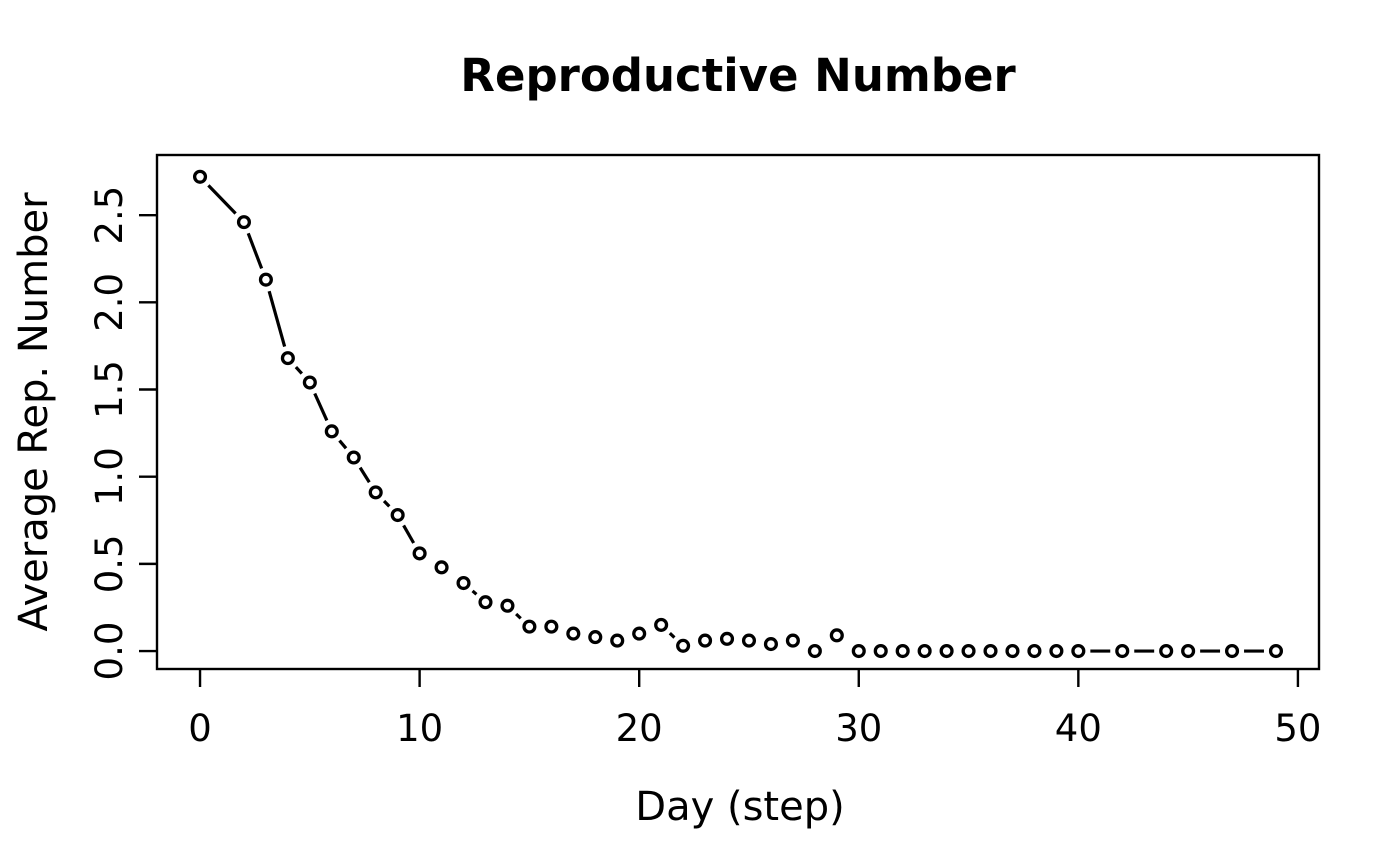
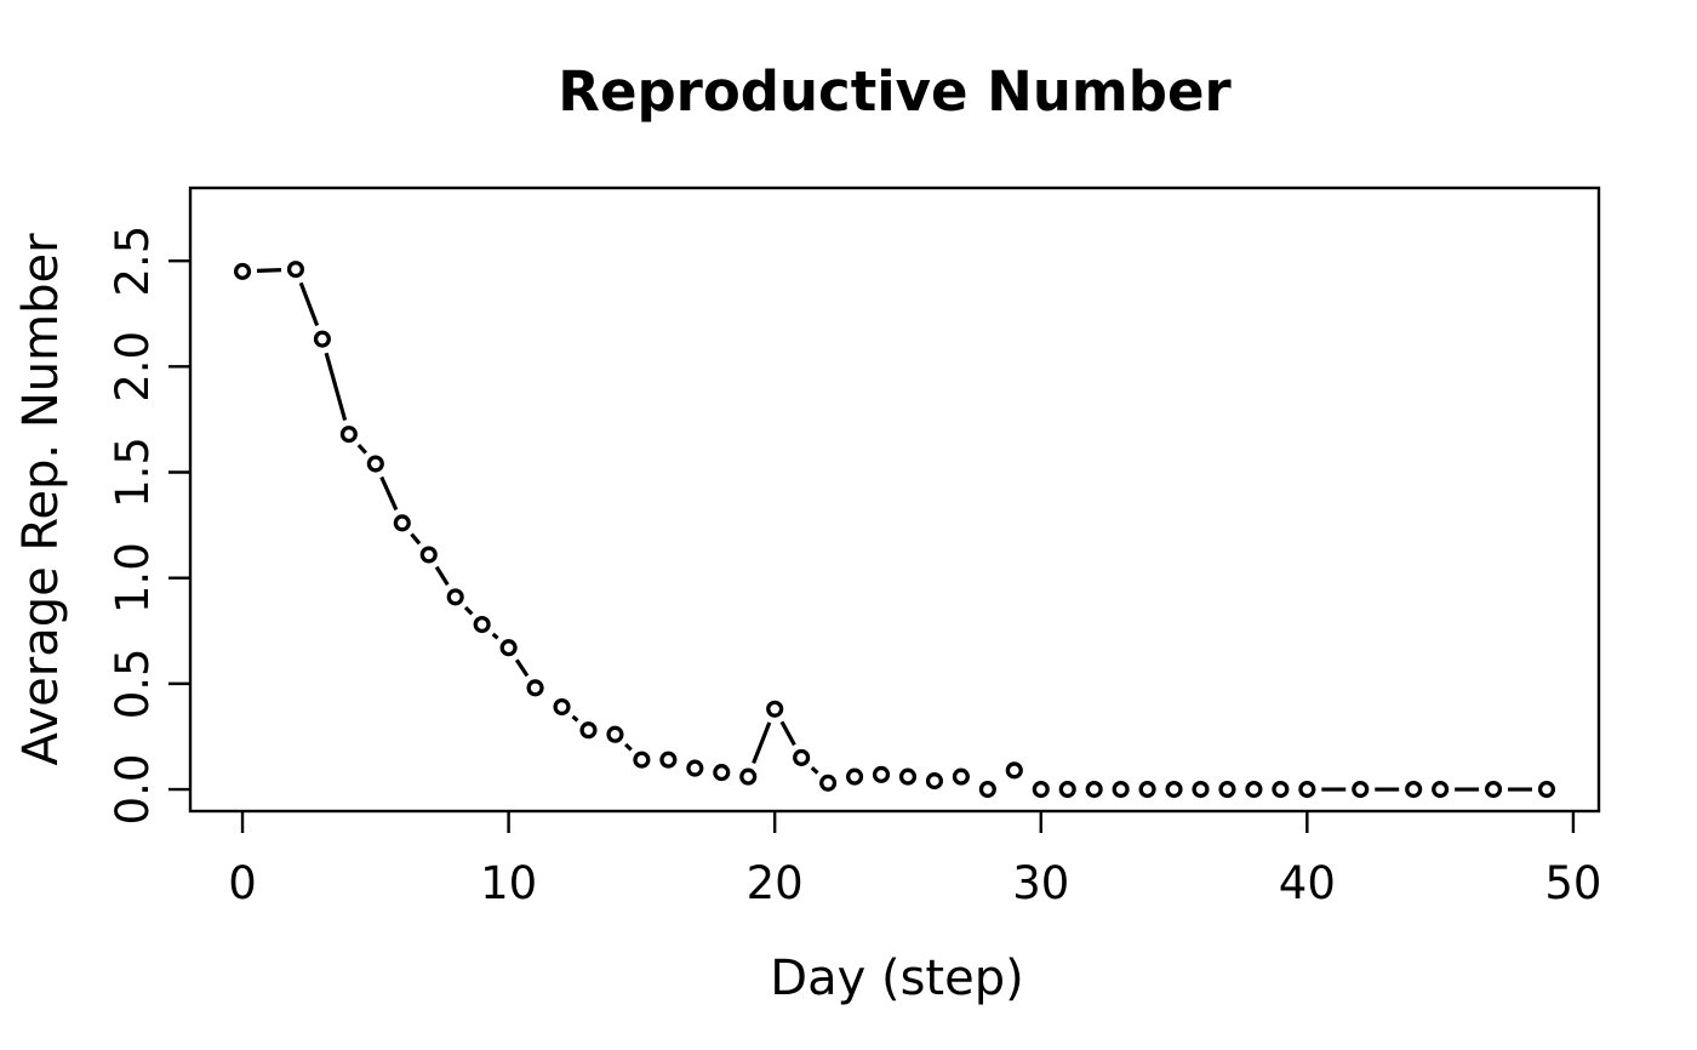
0: 2.72 -> 2.45
10: 0.56 -> 0.67
20: 0.10 -> 0.38
